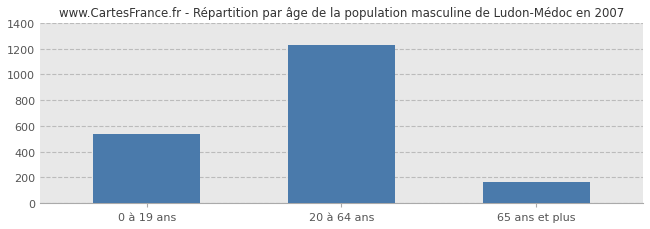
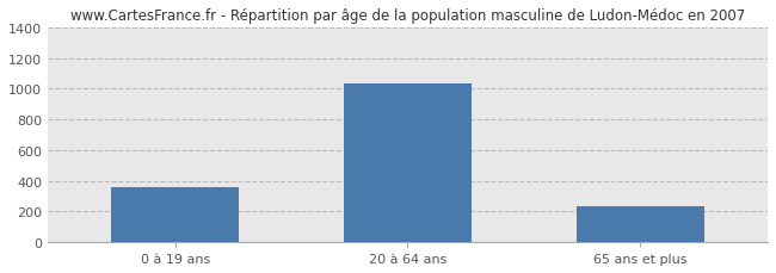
0 à 19 ans: 540 -> 360
20 à 64 ans: 1230 -> 1030
65 ans et plus: 160 -> 230
